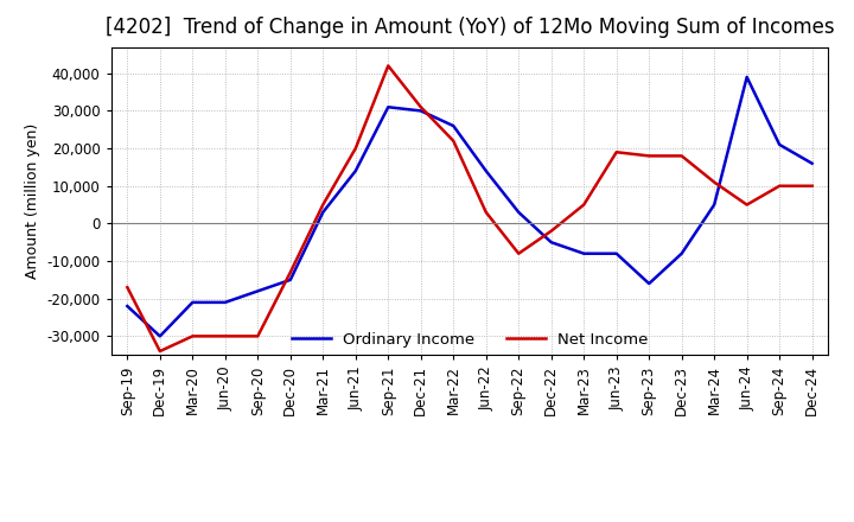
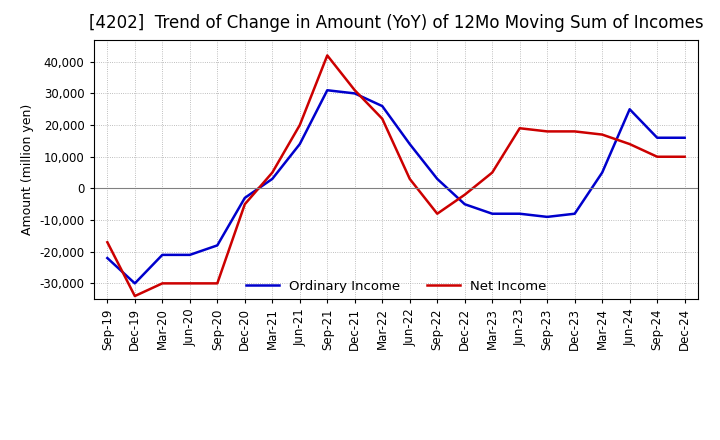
Ordinary Income/Dec-20: -15,000 -> -3,000
Net Income/Dec-20: -13,000 -> -5,000
Ordinary Income/Sep-23: -16,000 -> -9,000
Net Income/Mar-24: 11,000 -> 17,000
Ordinary Income/Jun-24: 39,000 -> 25,000
Net Income/Jun-24: 5,000 -> 14,000
Ordinary Income/Sep-24: 21,000 -> 16,000
